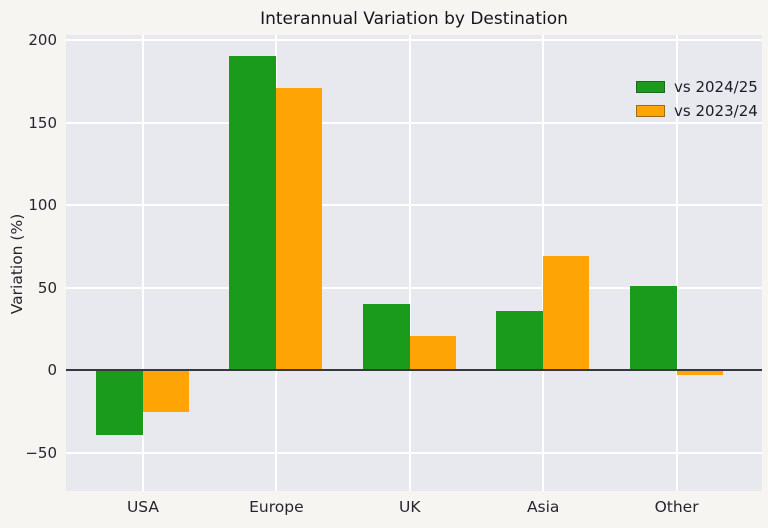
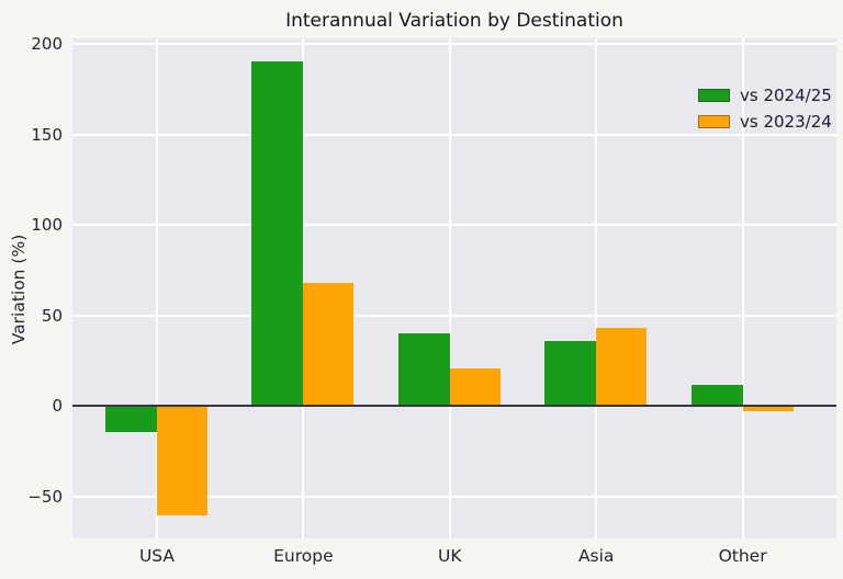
vs 2024/25/USA: -39 -> -14
vs 2023/24/USA: -25 -> -60
vs 2023/24/Europe: 171 -> 68
vs 2023/24/Asia: 69 -> 43
vs 2024/25/Other: 51 -> 12
